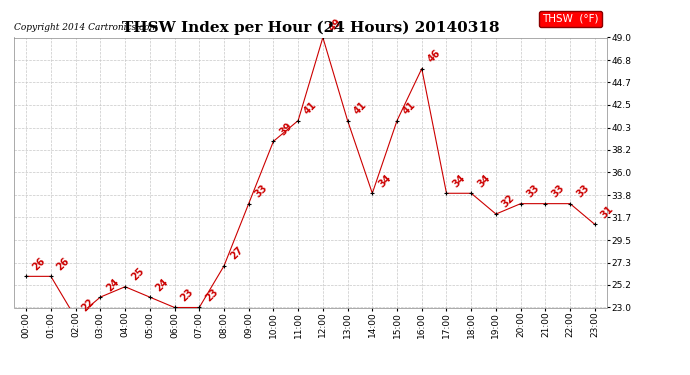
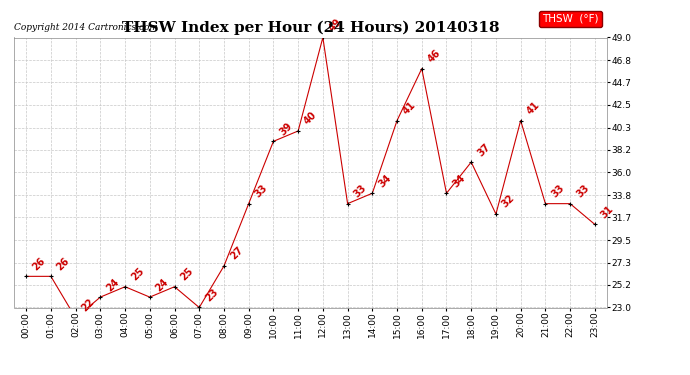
06:00: 23 -> 25
11:00: 41 -> 40
13:00: 41 -> 33
18:00: 34 -> 37
20:00: 33 -> 41
